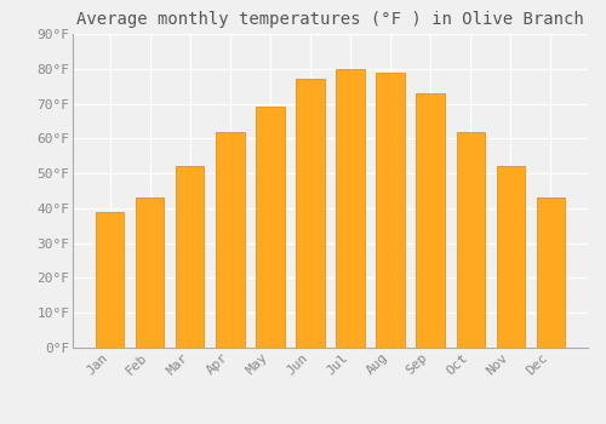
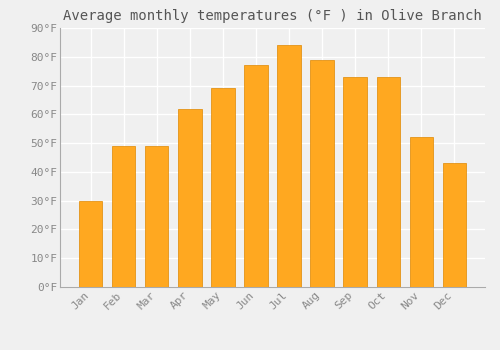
Jan: 39°F -> 30°F
Feb: 43°F -> 49°F
Mar: 52°F -> 49°F
Jul: 80°F -> 84°F
Oct: 62°F -> 73°F
